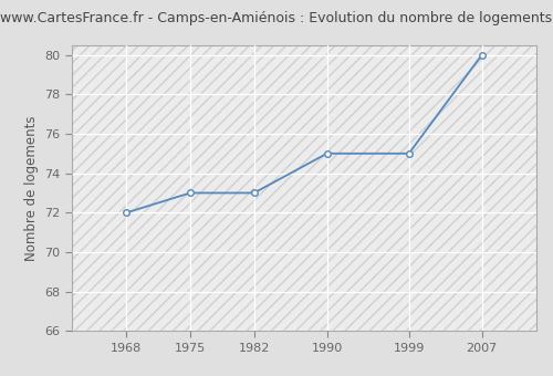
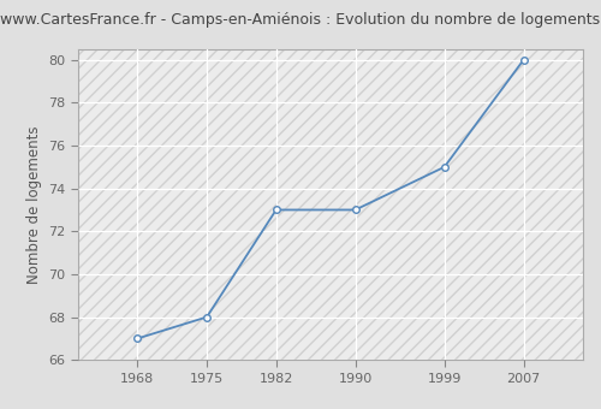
1968: 72 -> 67
1975: 73 -> 68
1990: 75 -> 73
